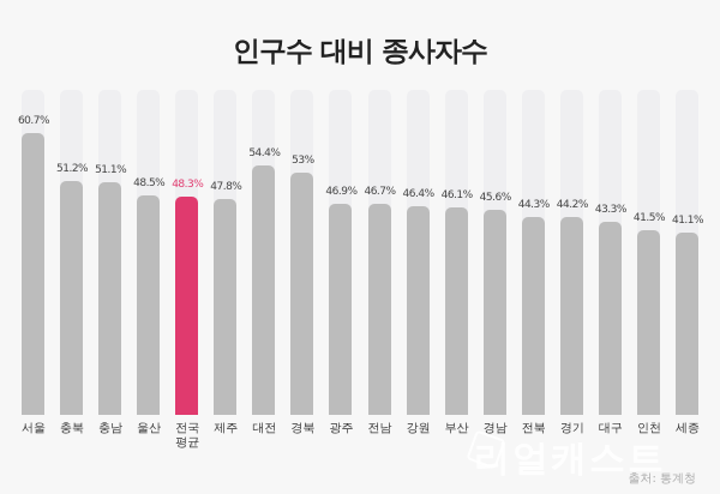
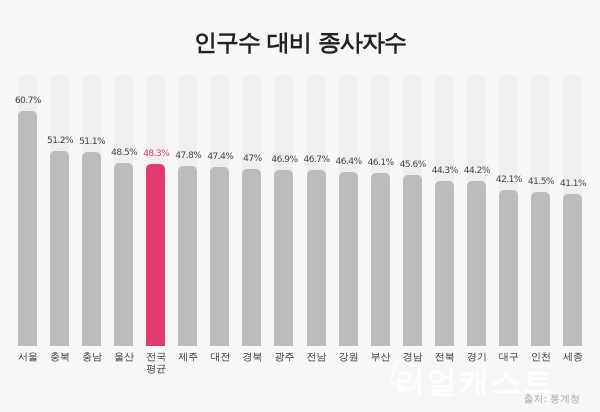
대전: 54.4% -> 47.4%
경북: 53% -> 47%
대구: 43.3% -> 42.1%
